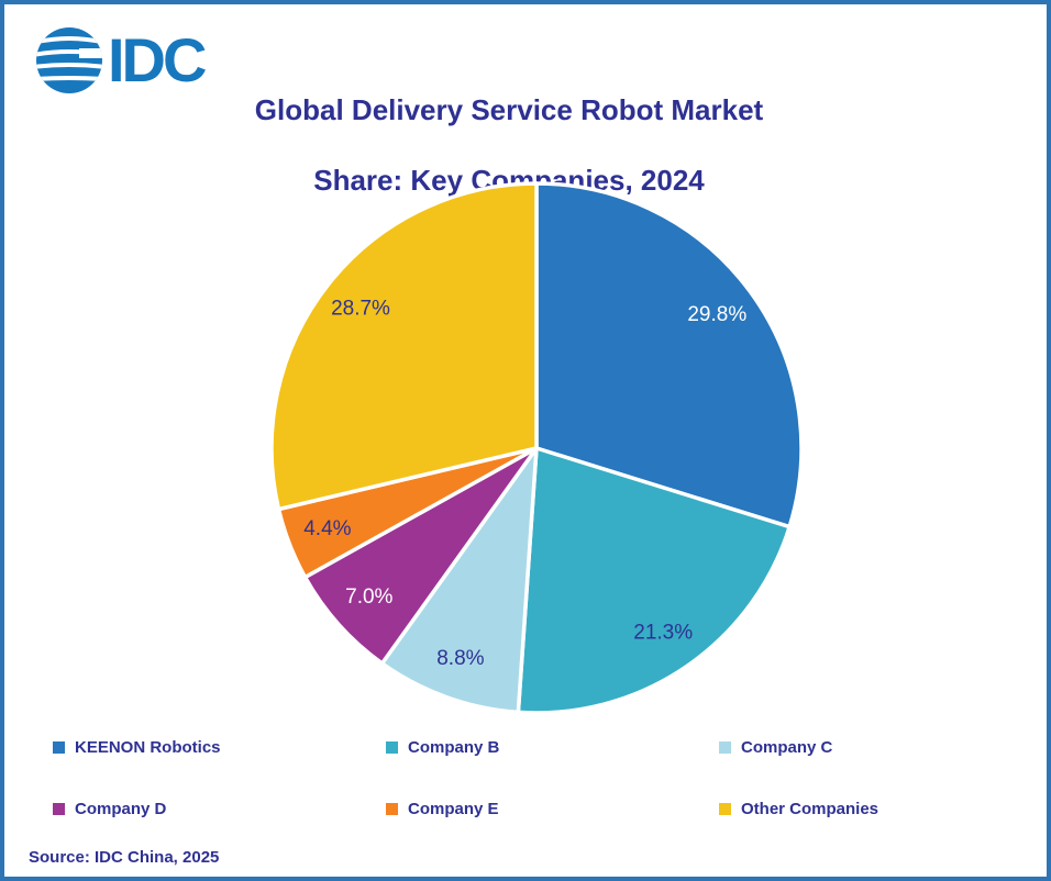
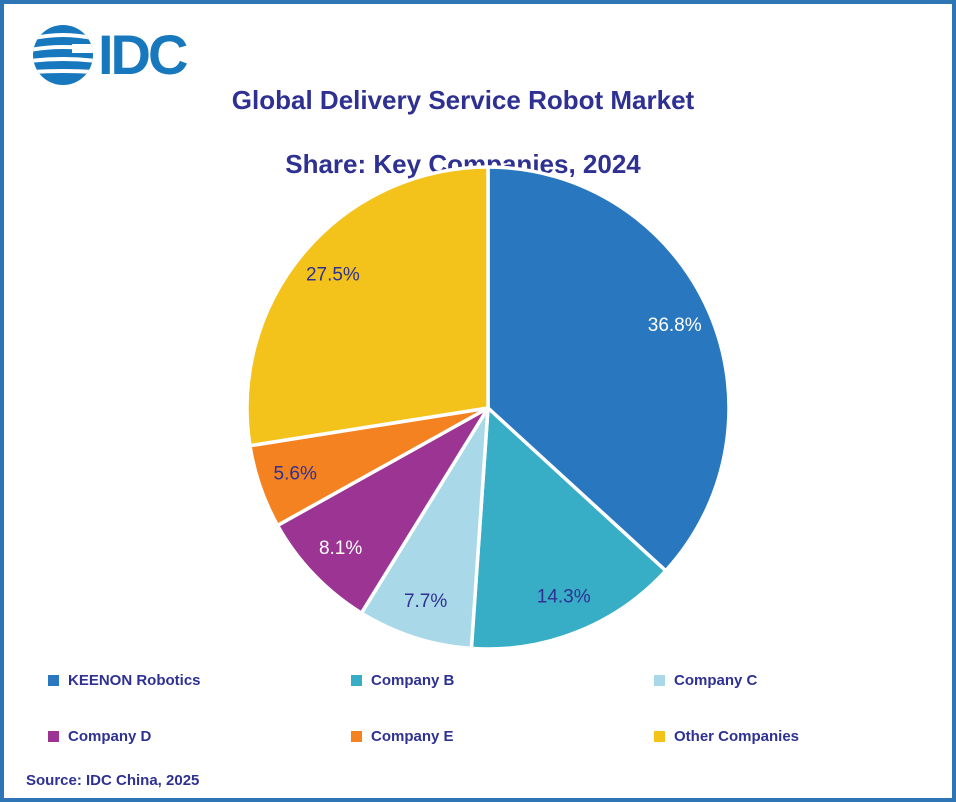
KEENON Robotics: 29.8% -> 36.8%
Company B: 21.3% -> 14.3%
Company C: 8.8% -> 7.7%
Company D: 7.0% -> 8.1%
Company E: 4.4% -> 5.6%
Other Companies: 28.7% -> 27.5%
